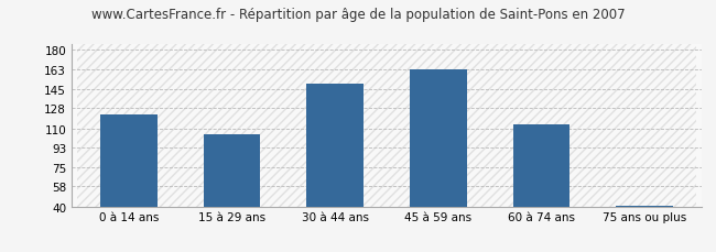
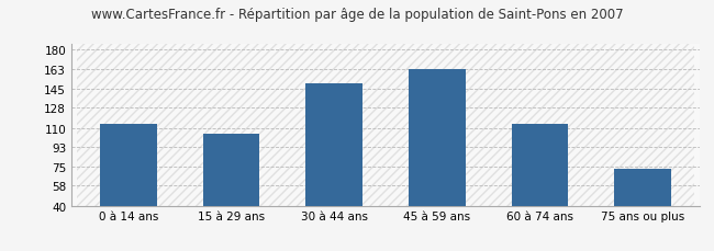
0 à 14 ans: 122 -> 113
75 ans ou plus: 41 -> 73
